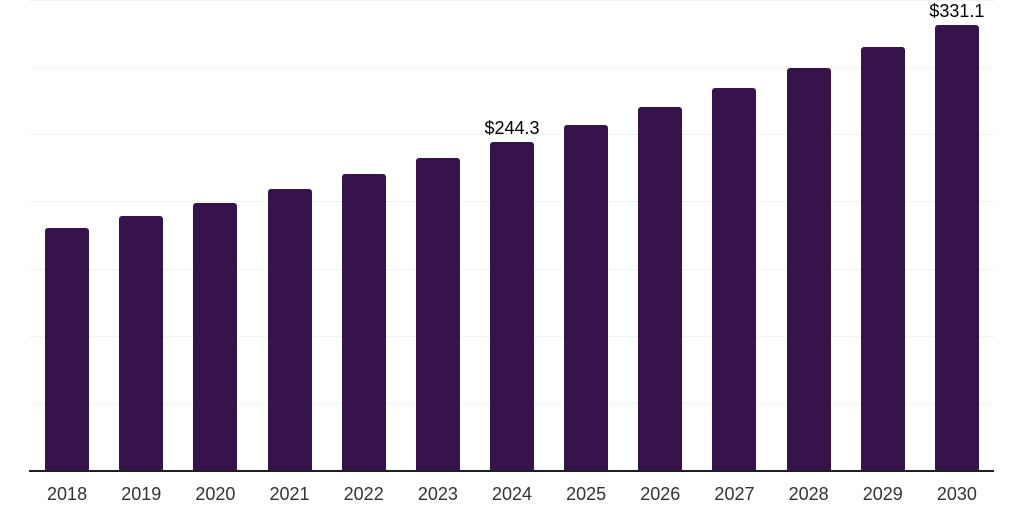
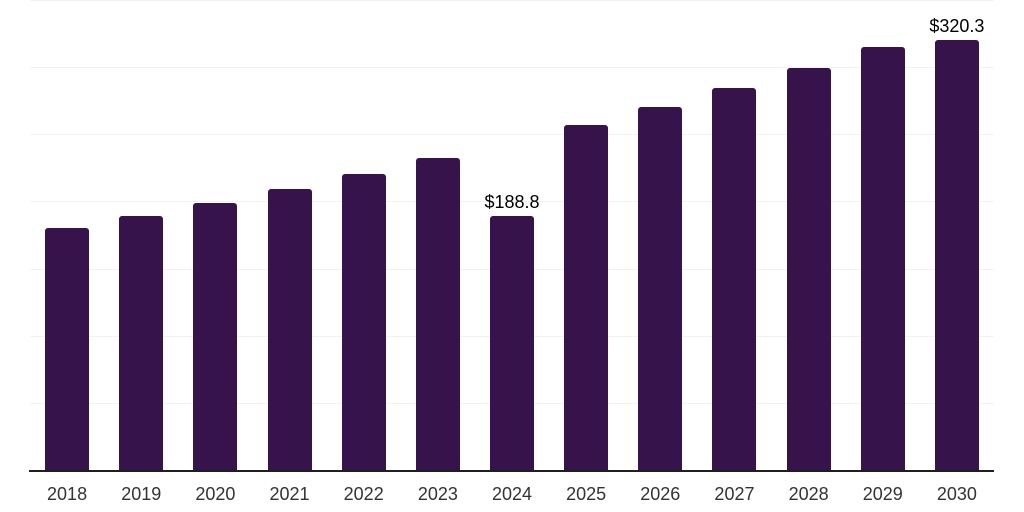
2024: $244.3 -> $188.8
2030: $331.1 -> $320.3
